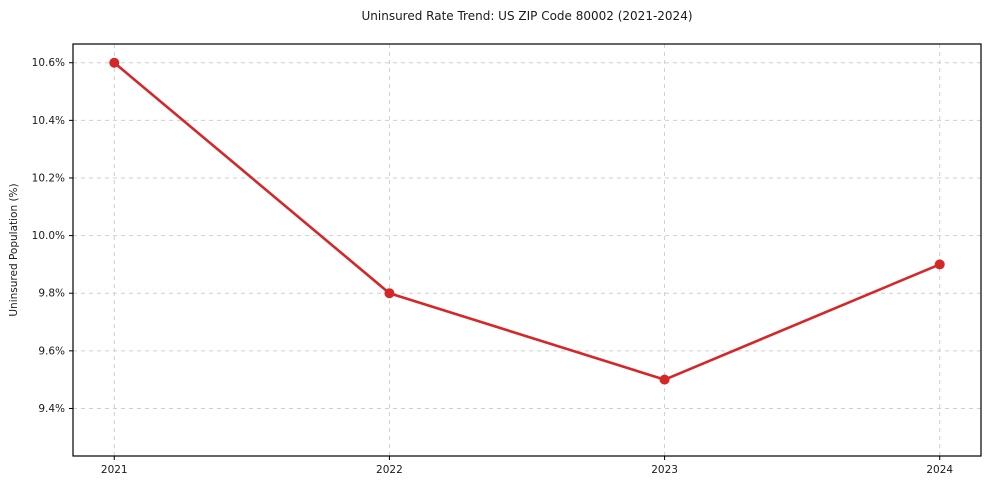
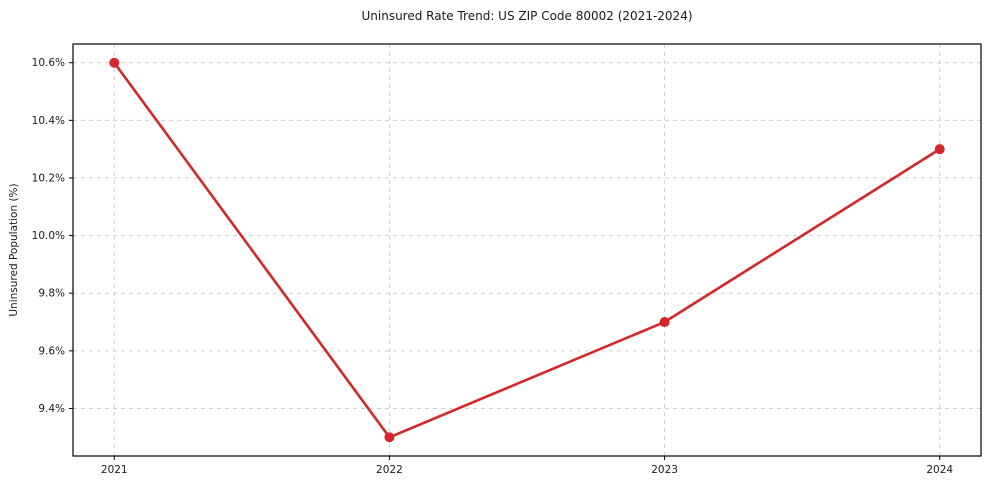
2022: 9.8% -> 9.3%
2023: 9.5% -> 9.7%
2024: 9.9% -> 10.3%
